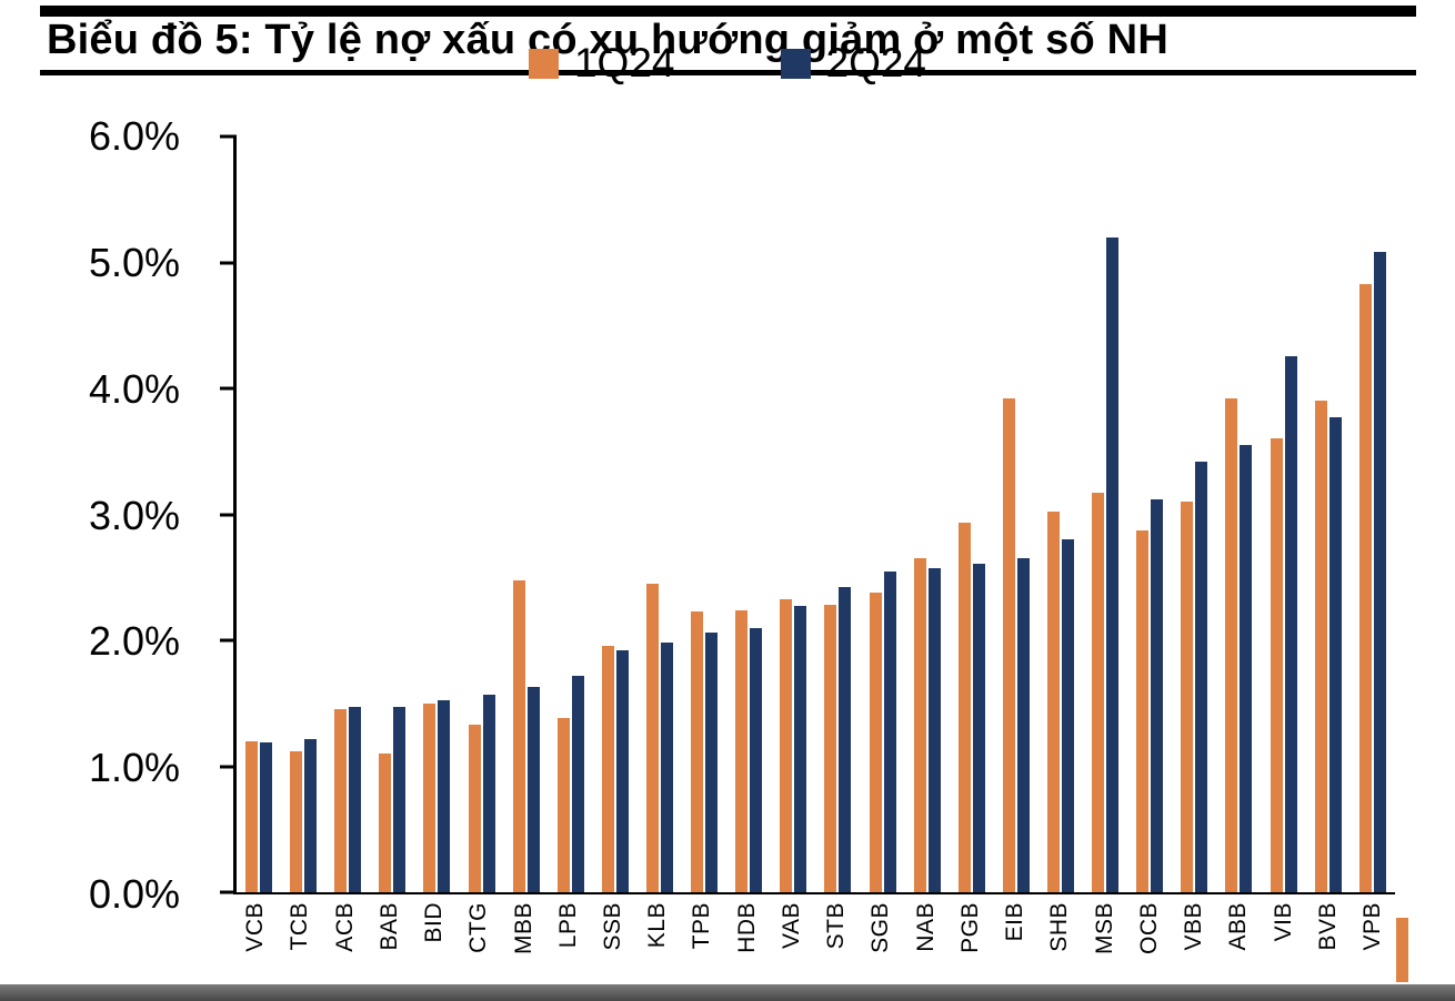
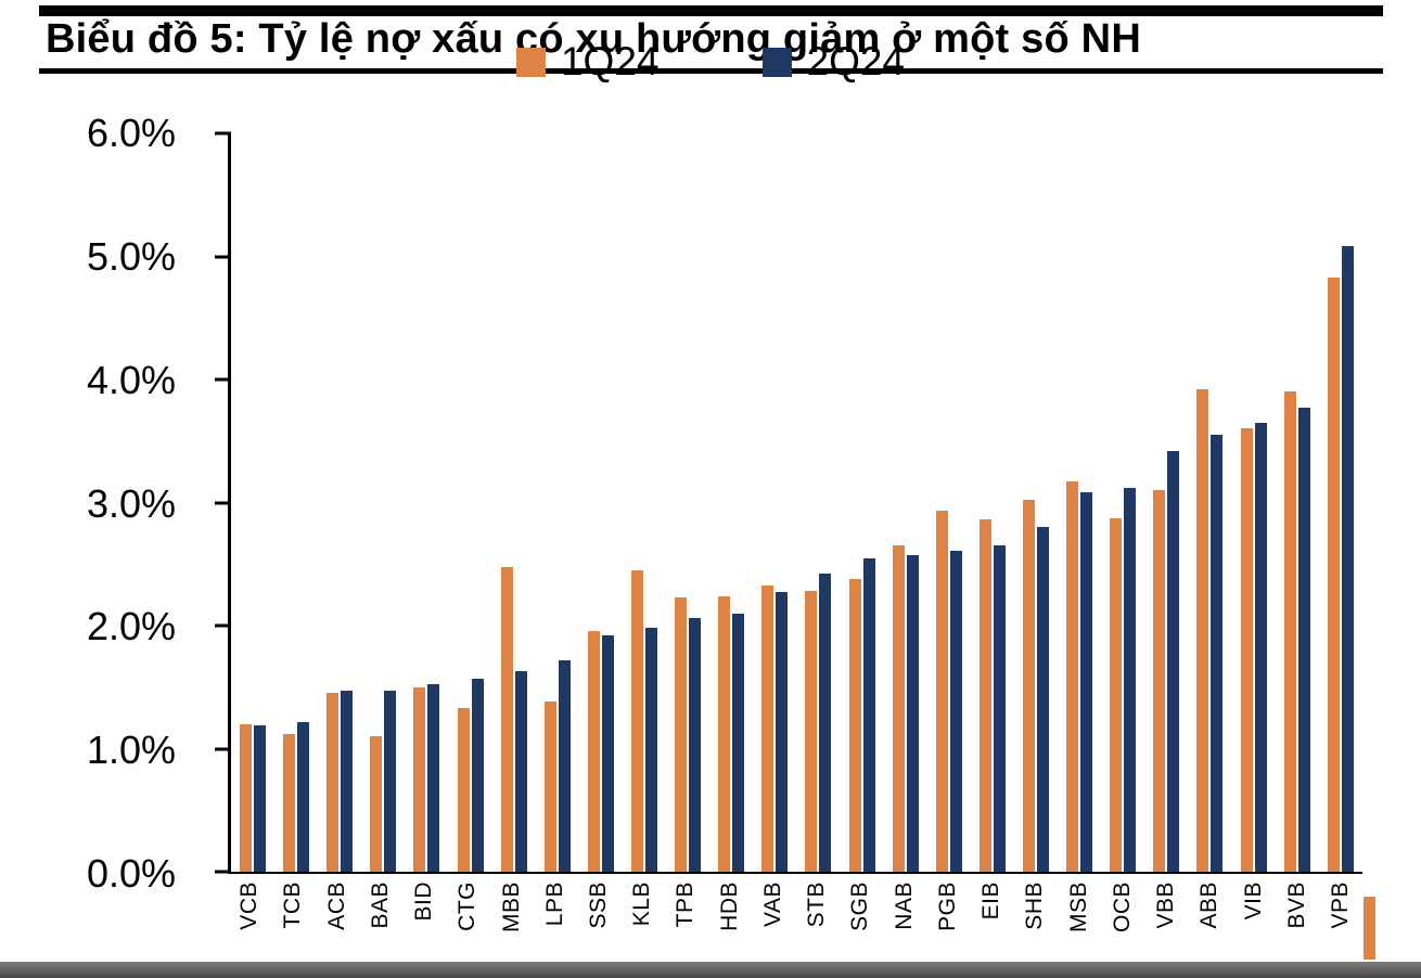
1Q24/EIB: 3.92% -> 2.86%
2Q24/MSB: 5.20% -> 3.08%
2Q24/VIB: 4.26% -> 3.65%
